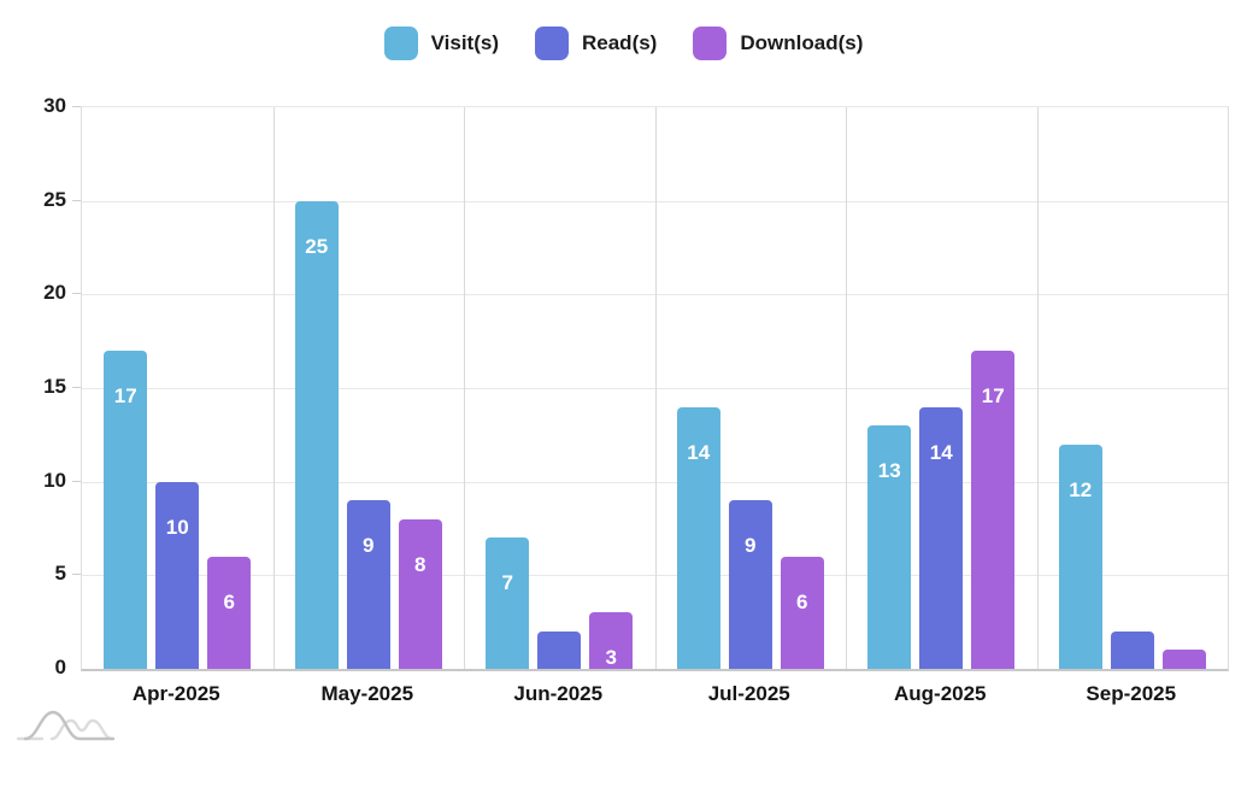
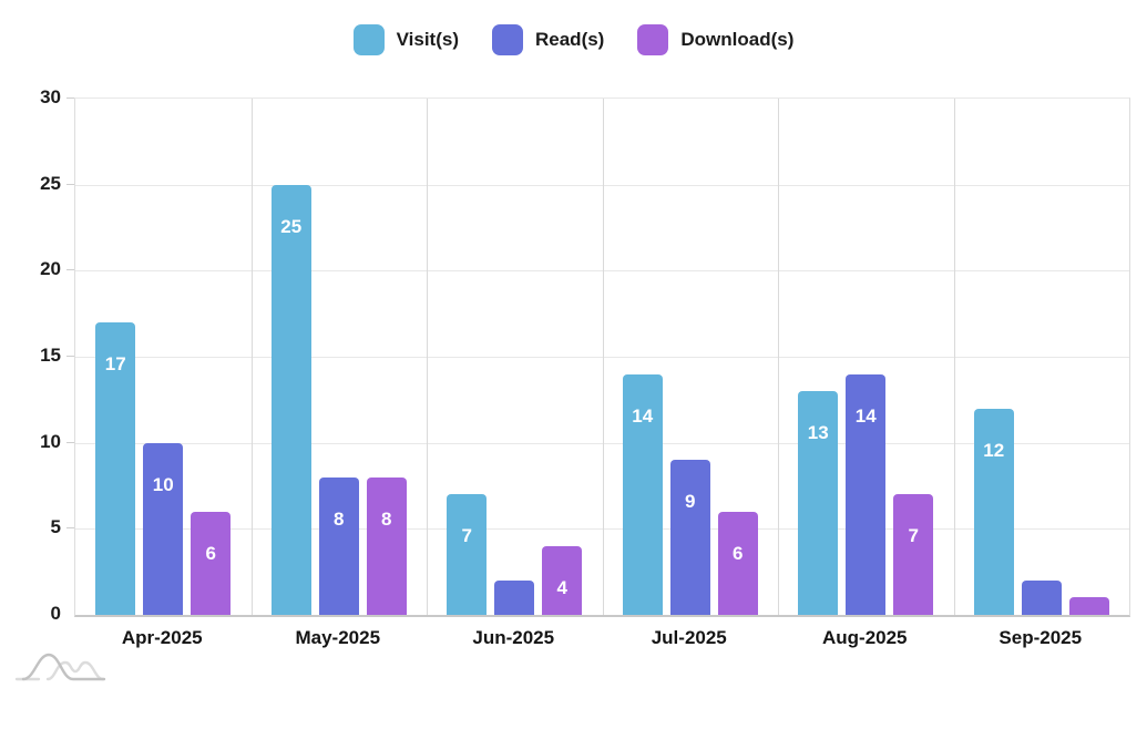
Read(s)/May-2025: 9 -> 8
Download(s)/Jun-2025: 3 -> 4
Download(s)/Aug-2025: 17 -> 7
